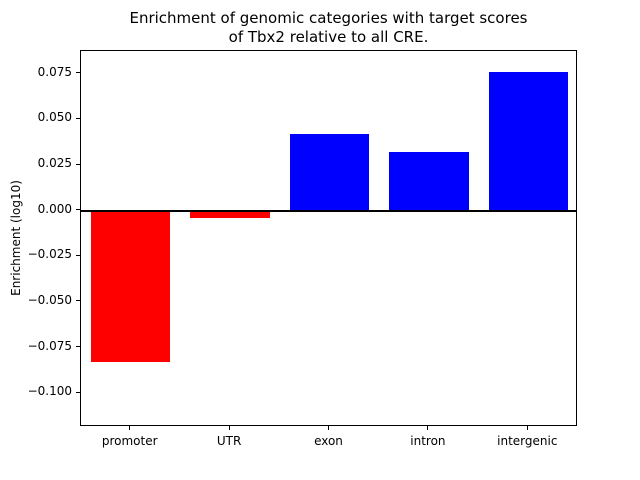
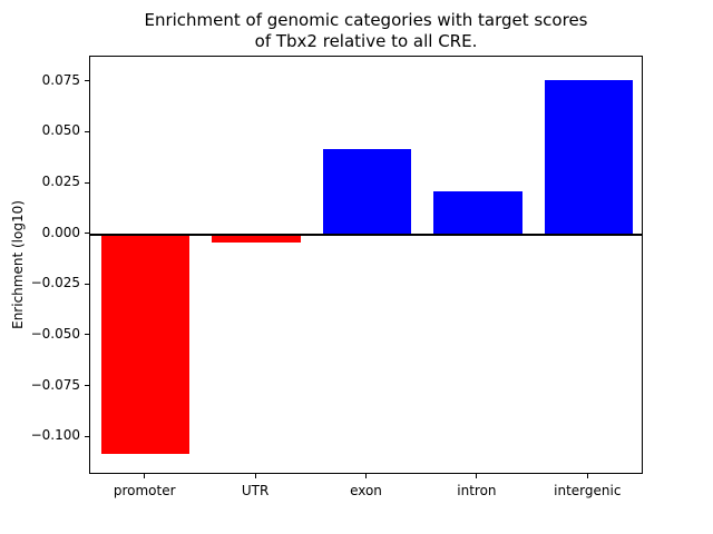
promoter: -0.083 -> -0.108
intron: 0.032 -> 0.021
